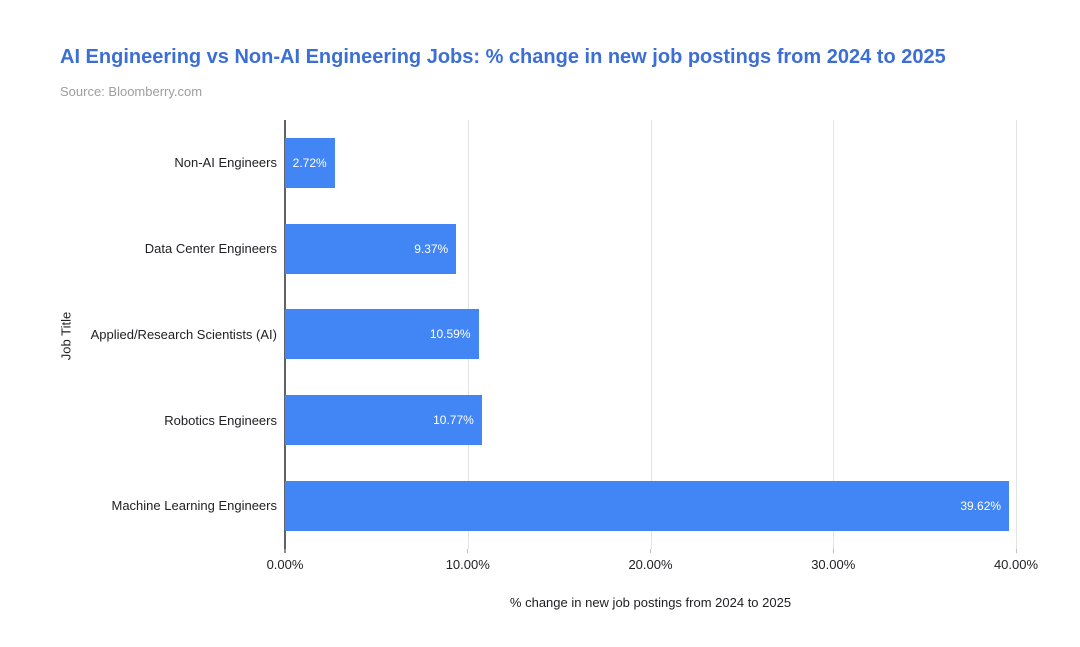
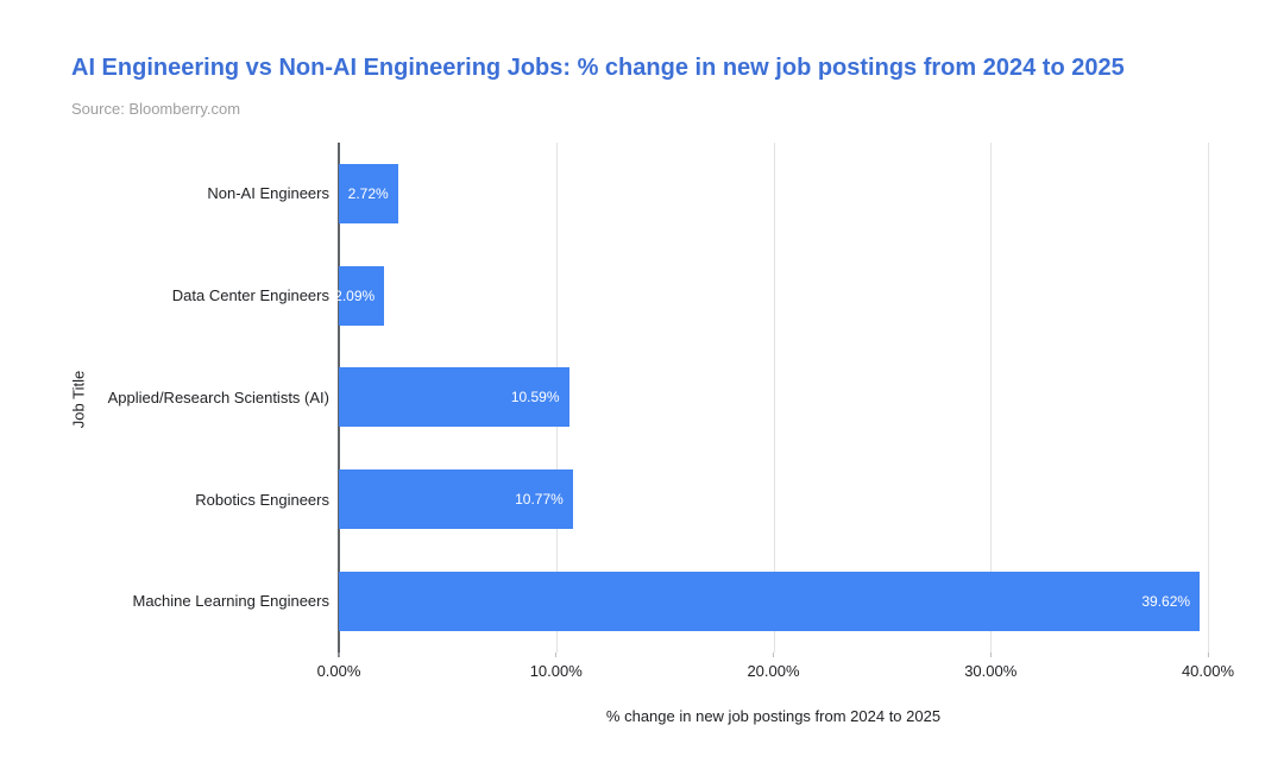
Data Center Engineers: 9.37% -> 2.09%
